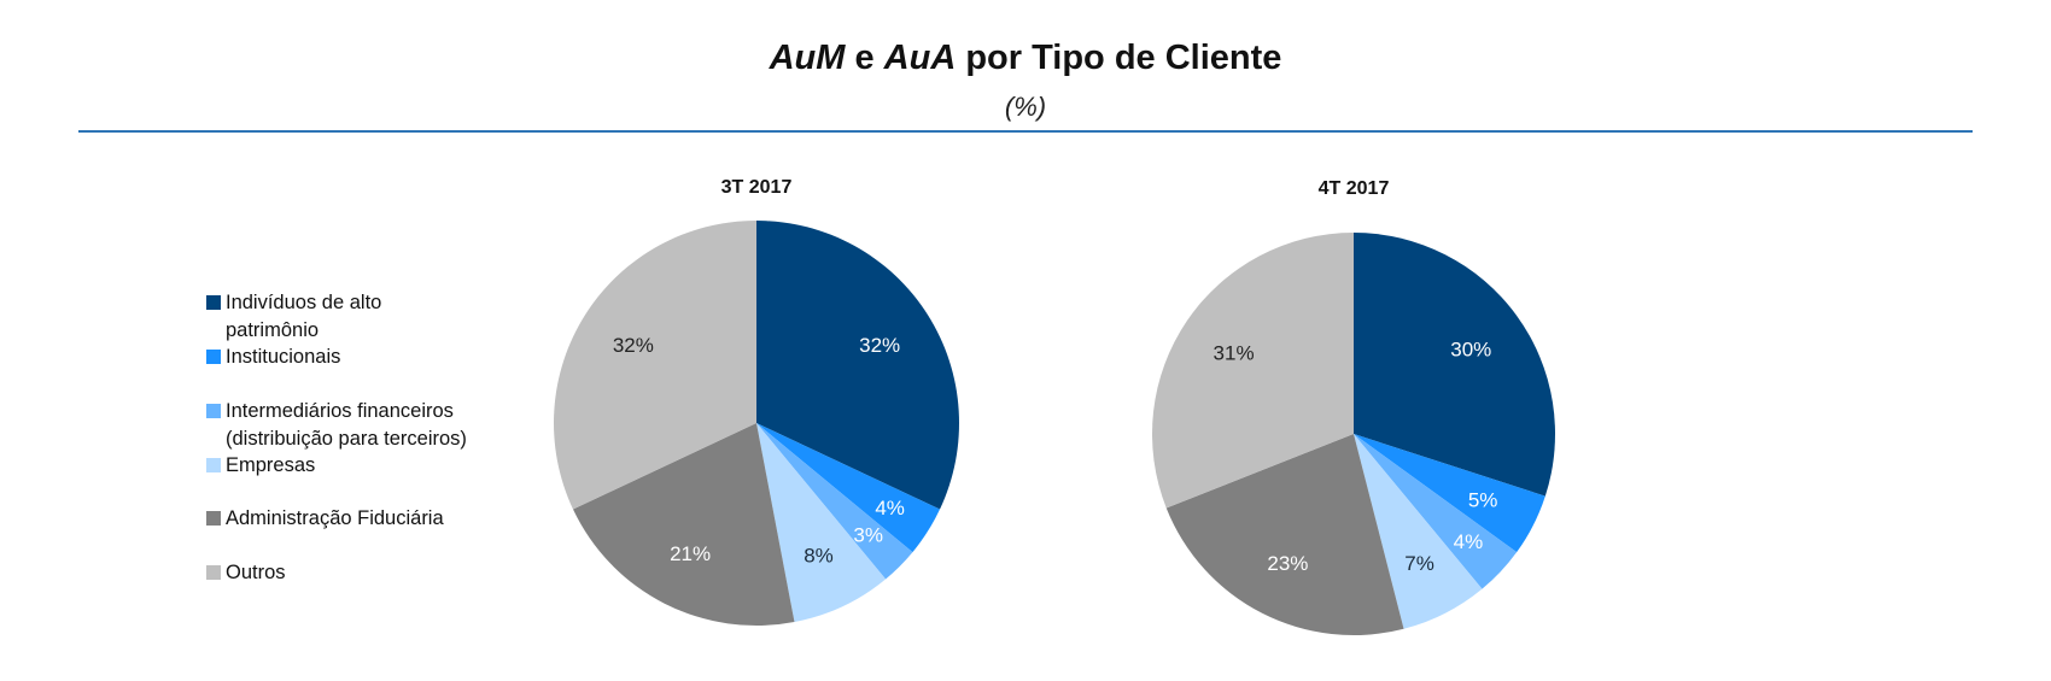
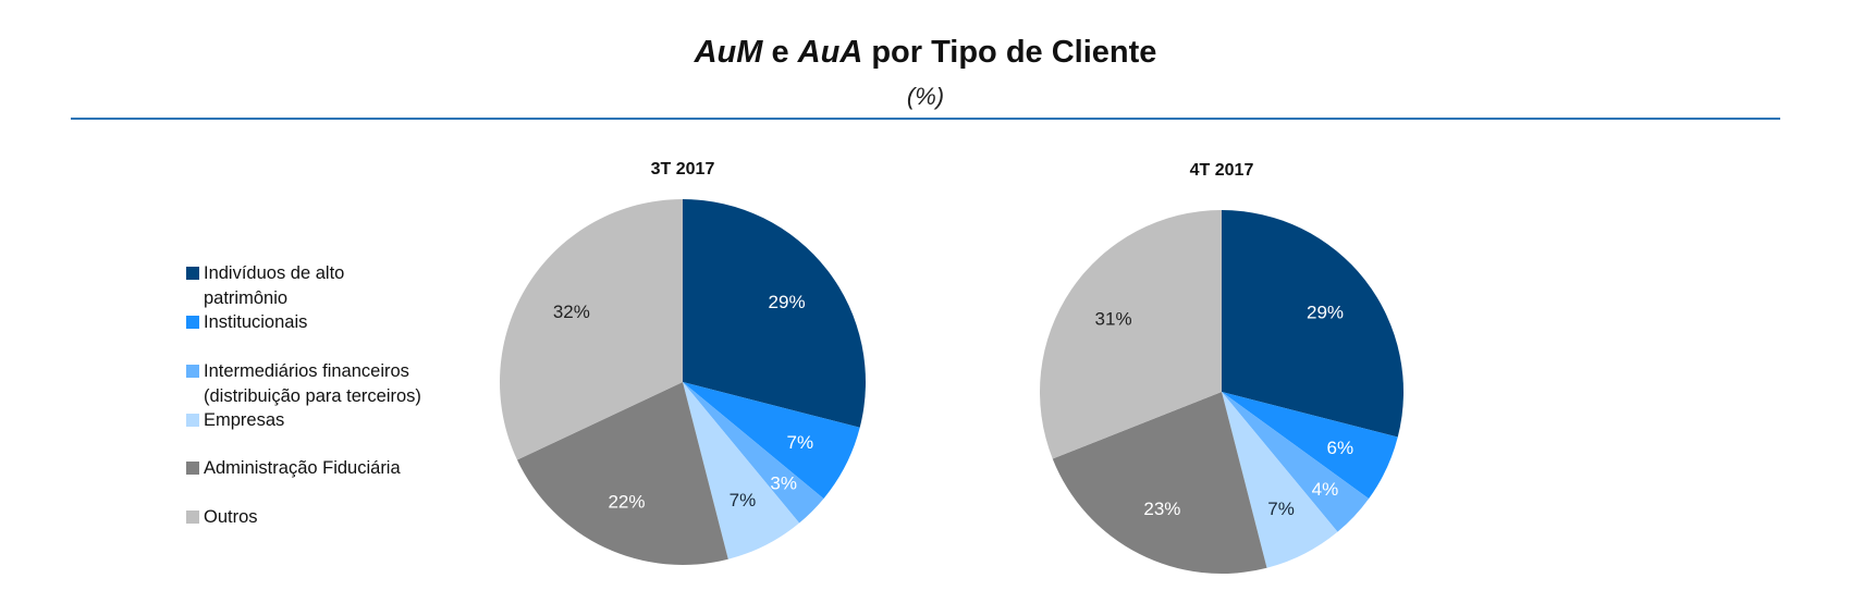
3T 2017/Indivíduos de alto patrimônio: 32% -> 29%
3T 2017/Institucionais: 4% -> 7%
3T 2017/Empresas: 8% -> 7%
3T 2017/Administração Fiduciária: 21% -> 22%
4T 2017/Indivíduos de alto patrimônio: 30% -> 29%
4T 2017/Institucionais: 5% -> 6%
